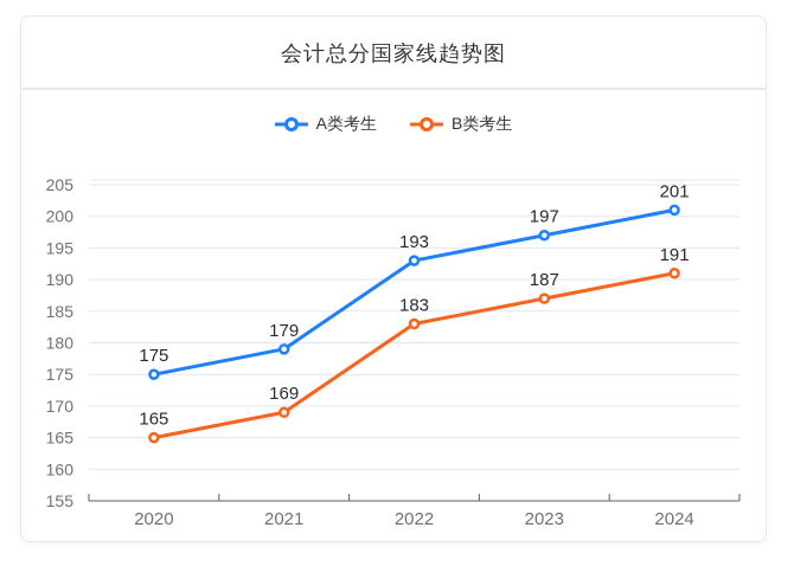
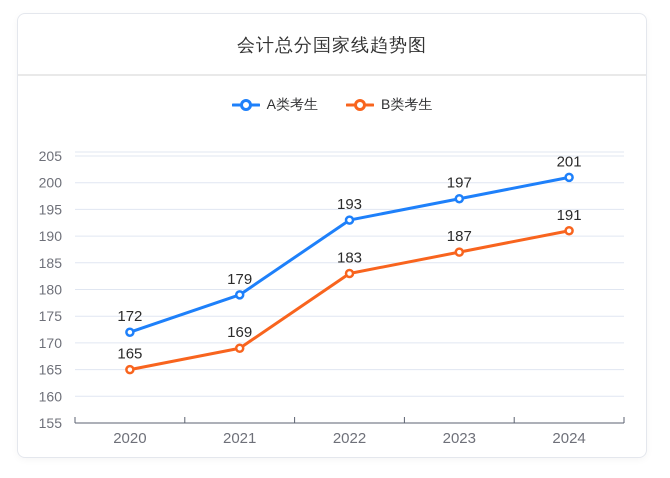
A类考生/2020: 175 -> 172
